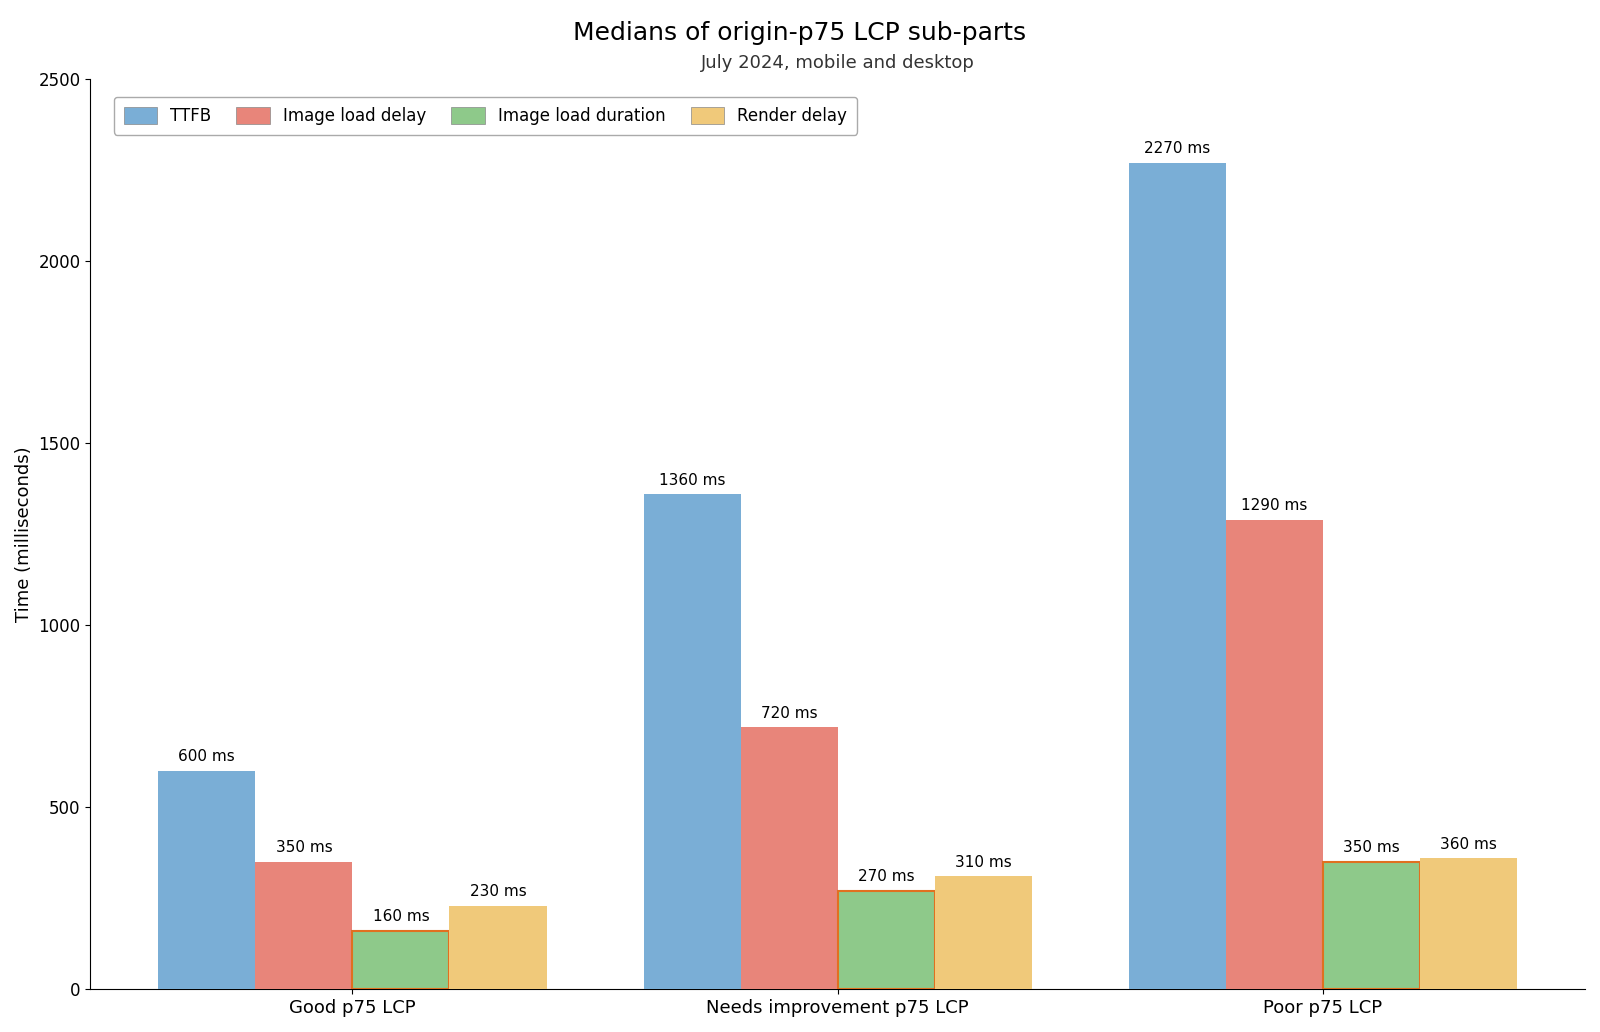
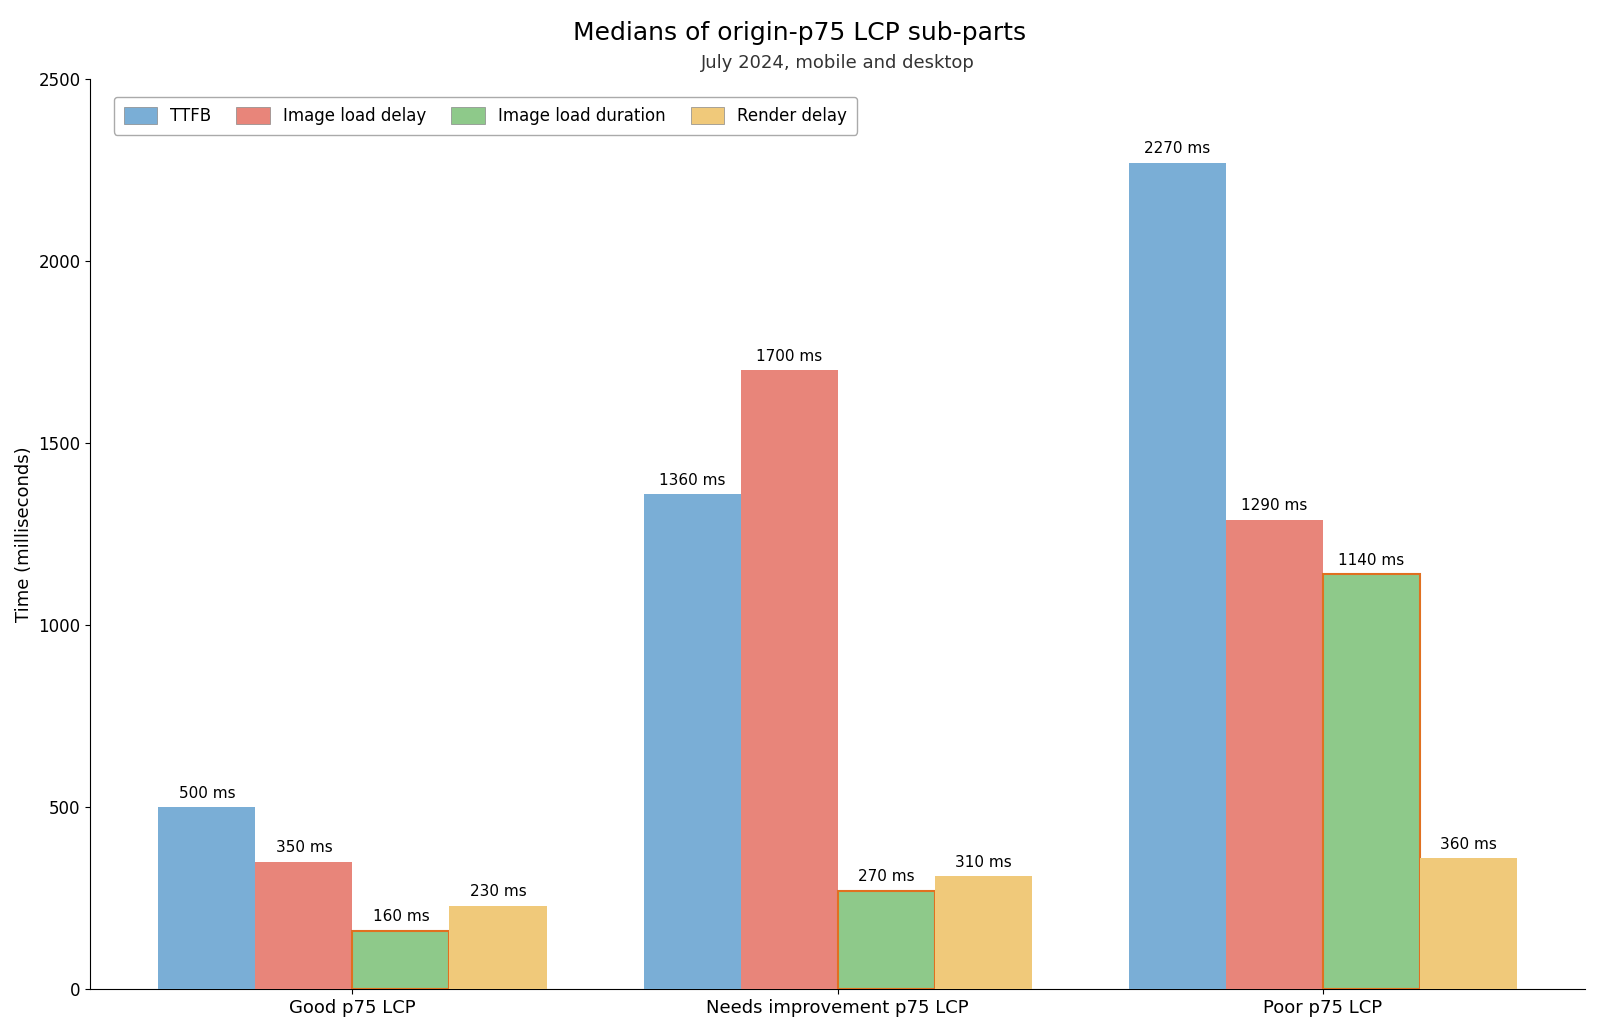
TTFB/Good p75 LCP: 600 -> 500
Image load delay/Needs improvement p75 LCP: 720 -> 1700
Image load duration/Poor p75 LCP: 350 -> 1140
